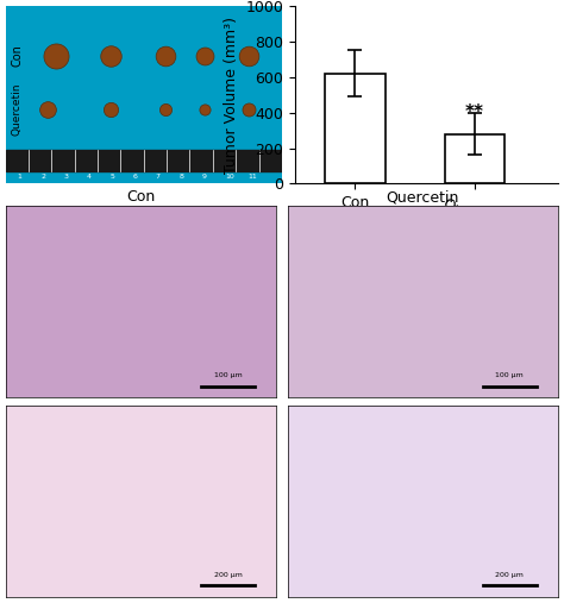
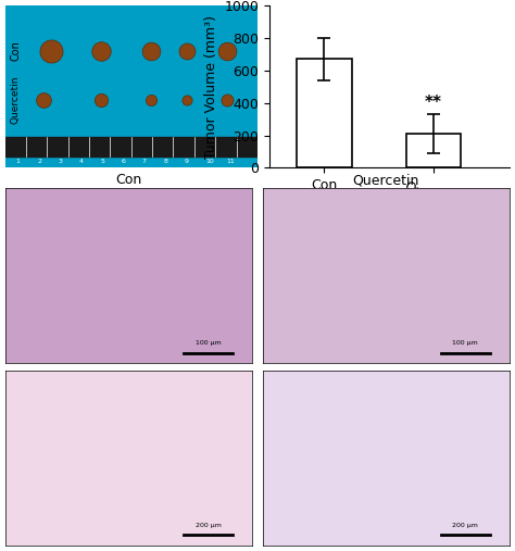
Con: 620 -> 670
Quercetin: 280 -> 210
